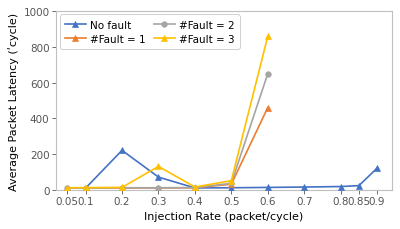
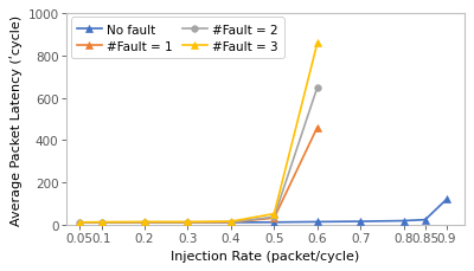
No fault/0.2: 220 -> 10
No fault/0.3: 70 -> 10
#Fault = 3/0.3: 130 -> 10
